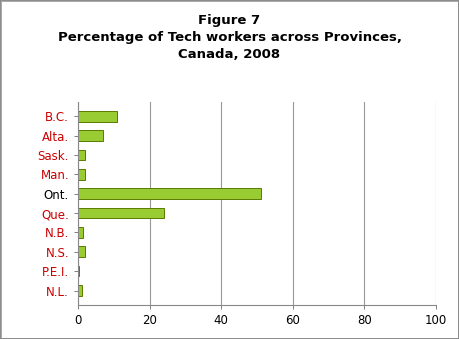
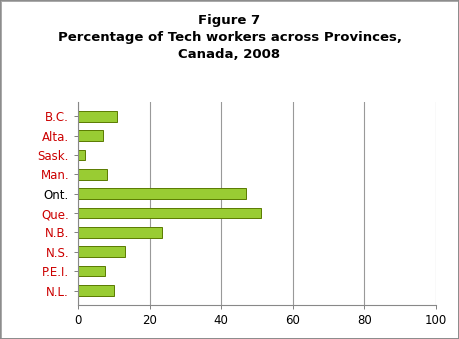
Man.: 2.0 -> 8.0
Ont.: 51.0 -> 47.0
Que.: 24.0 -> 51.0
N.B.: 1.5 -> 23.5
N.S.: 2.0 -> 13.0
P.E.I.: 0.2 -> 7.5
N.L.: 1.0 -> 10.0
